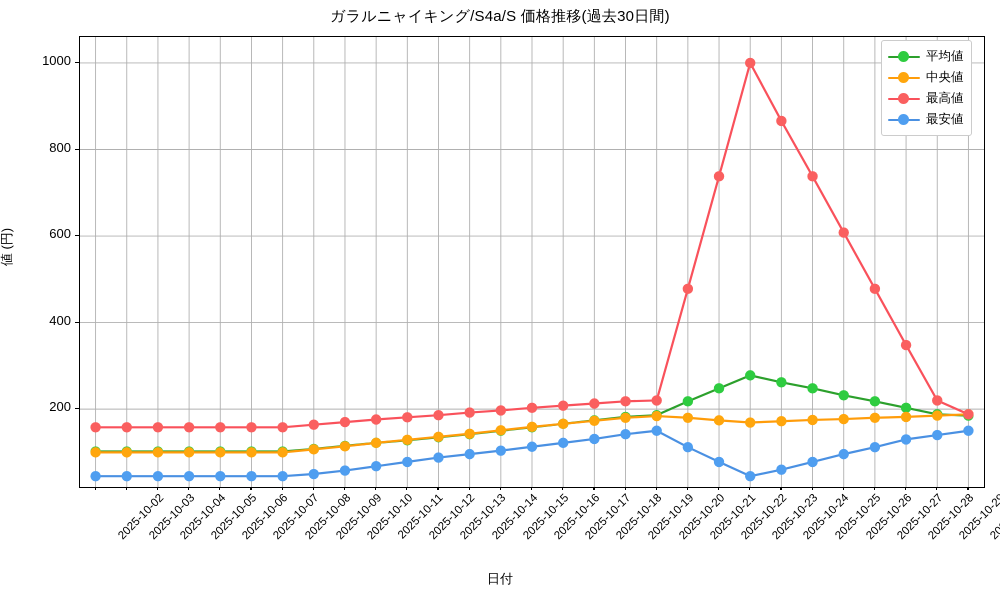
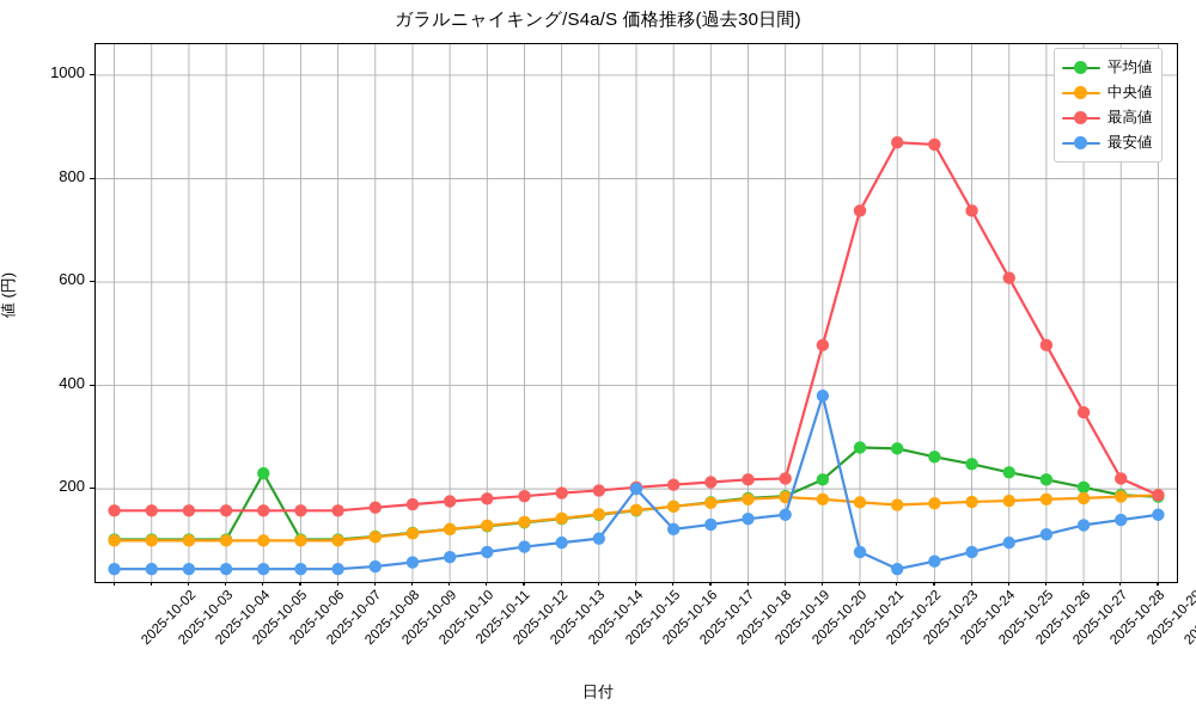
平均値/2025-10-06: 100 -> 230
最安値/2025-10-16: 110 -> 200
最安値/2025-10-21: 110 -> 380
平均値/2025-10-22: 250 -> 280
最高値/2025-10-23: 1000 -> 870
